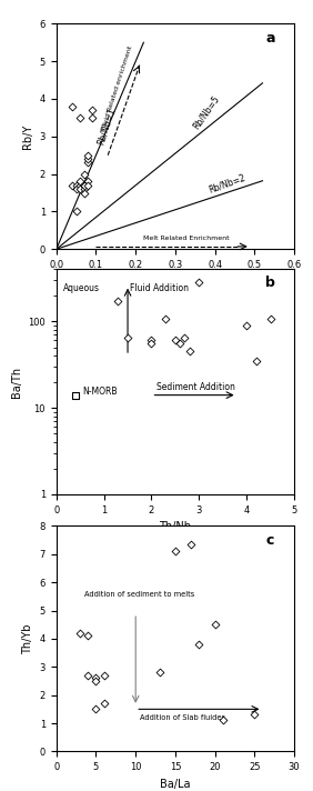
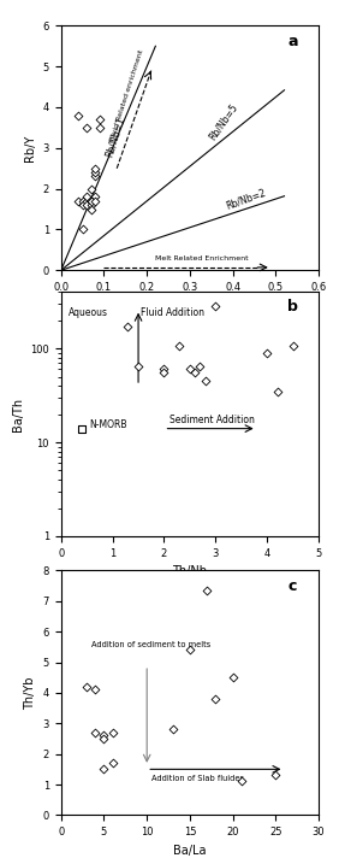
15: 7.10 -> 5.40
